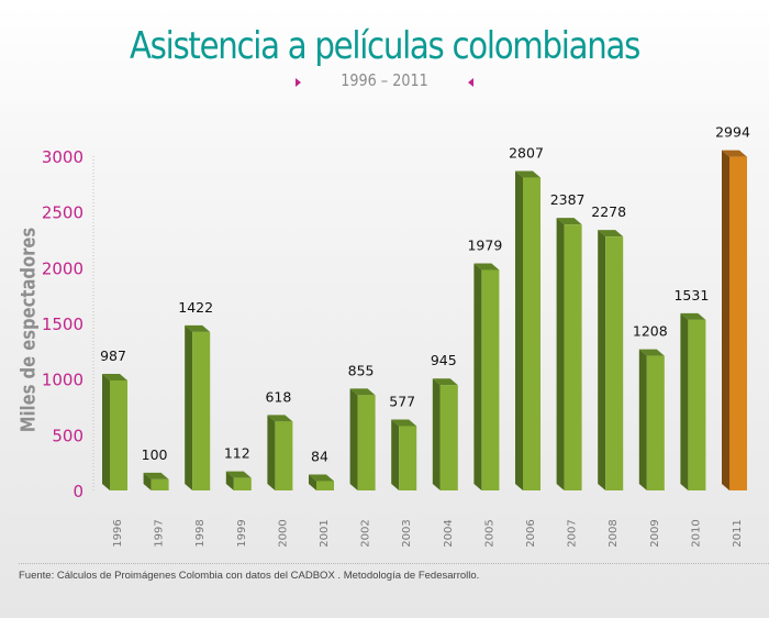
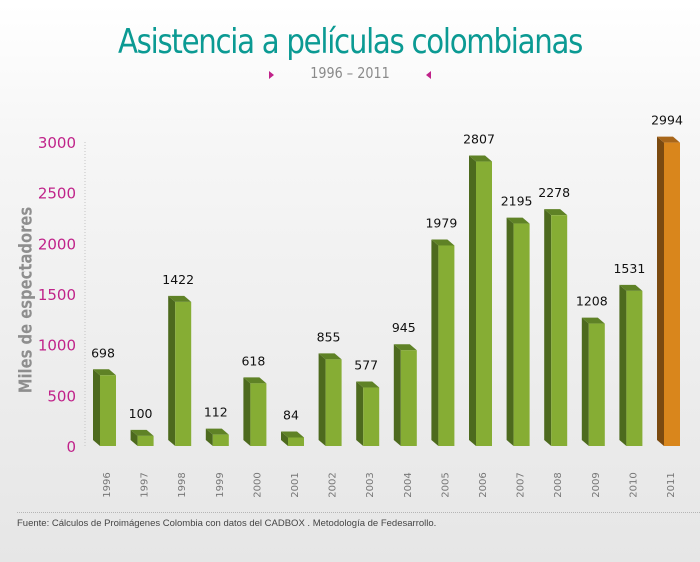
1996: 987 -> 698
2007: 2387 -> 2195
